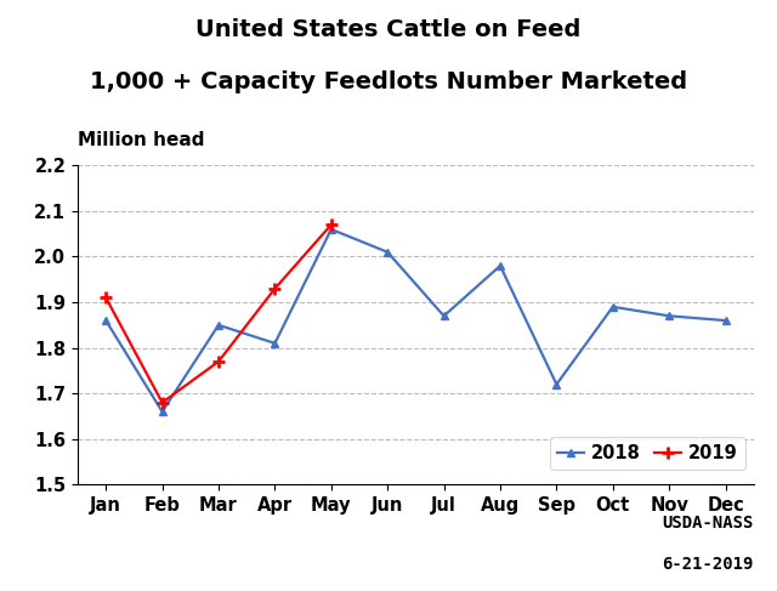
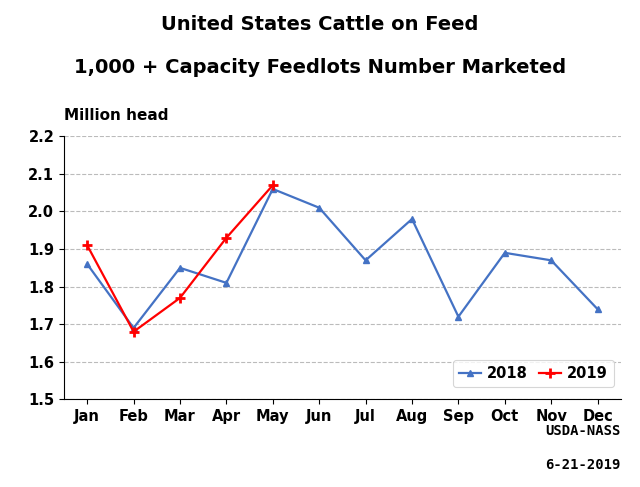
2018/Feb: 1.66 -> 1.69
2018/Dec: 1.86 -> 1.74
